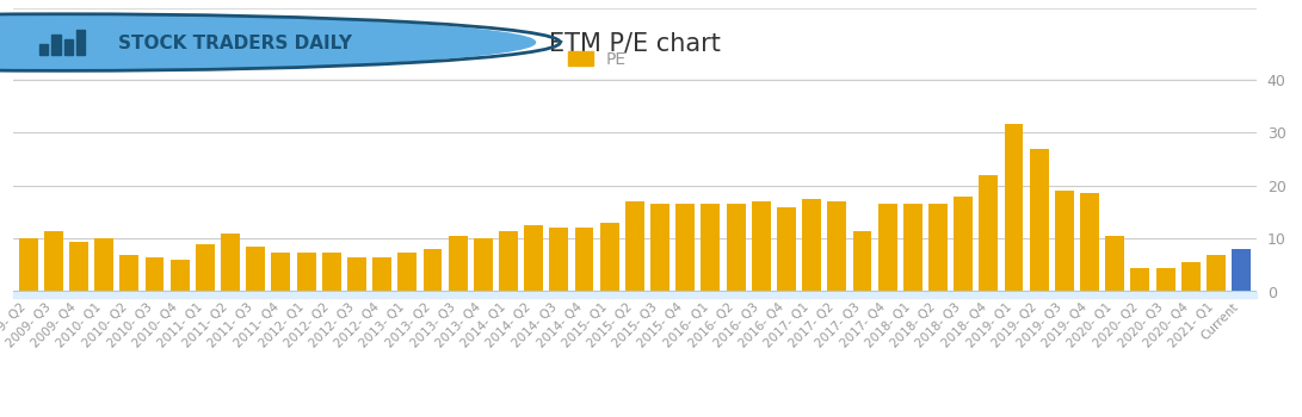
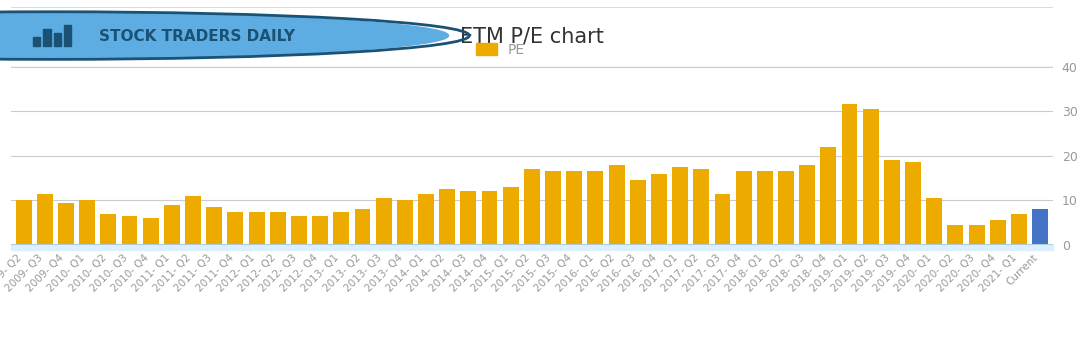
2016- Q2: 16.5 -> 18.0
2016- Q3: 17.0 -> 14.5
2019- Q2: 27.0 -> 30.5
